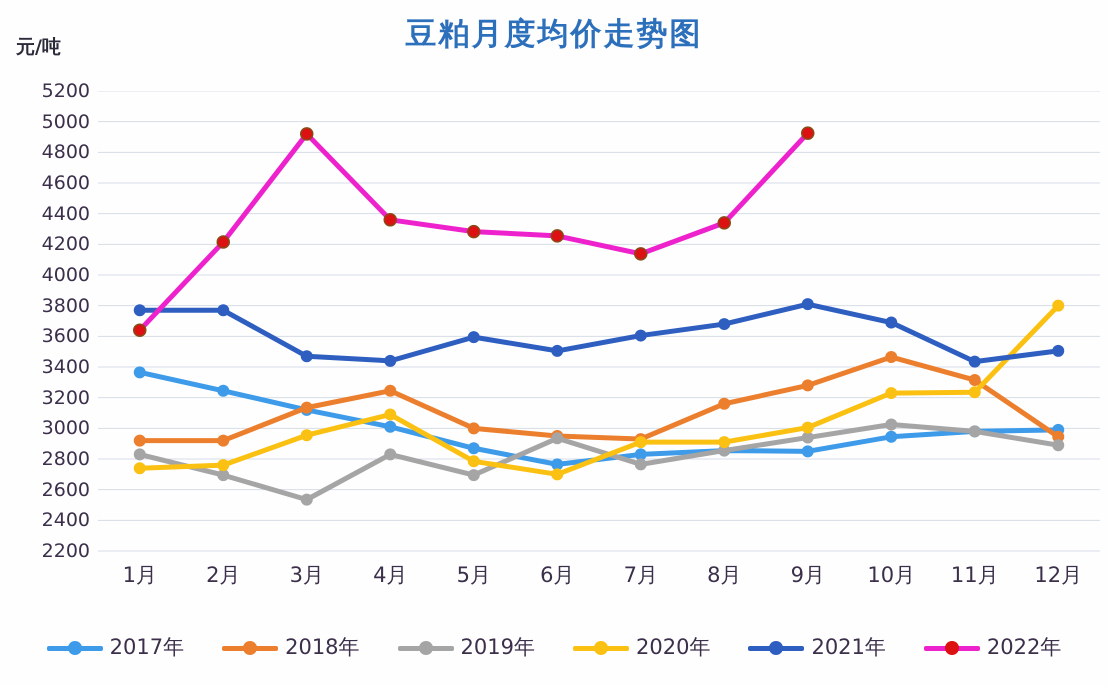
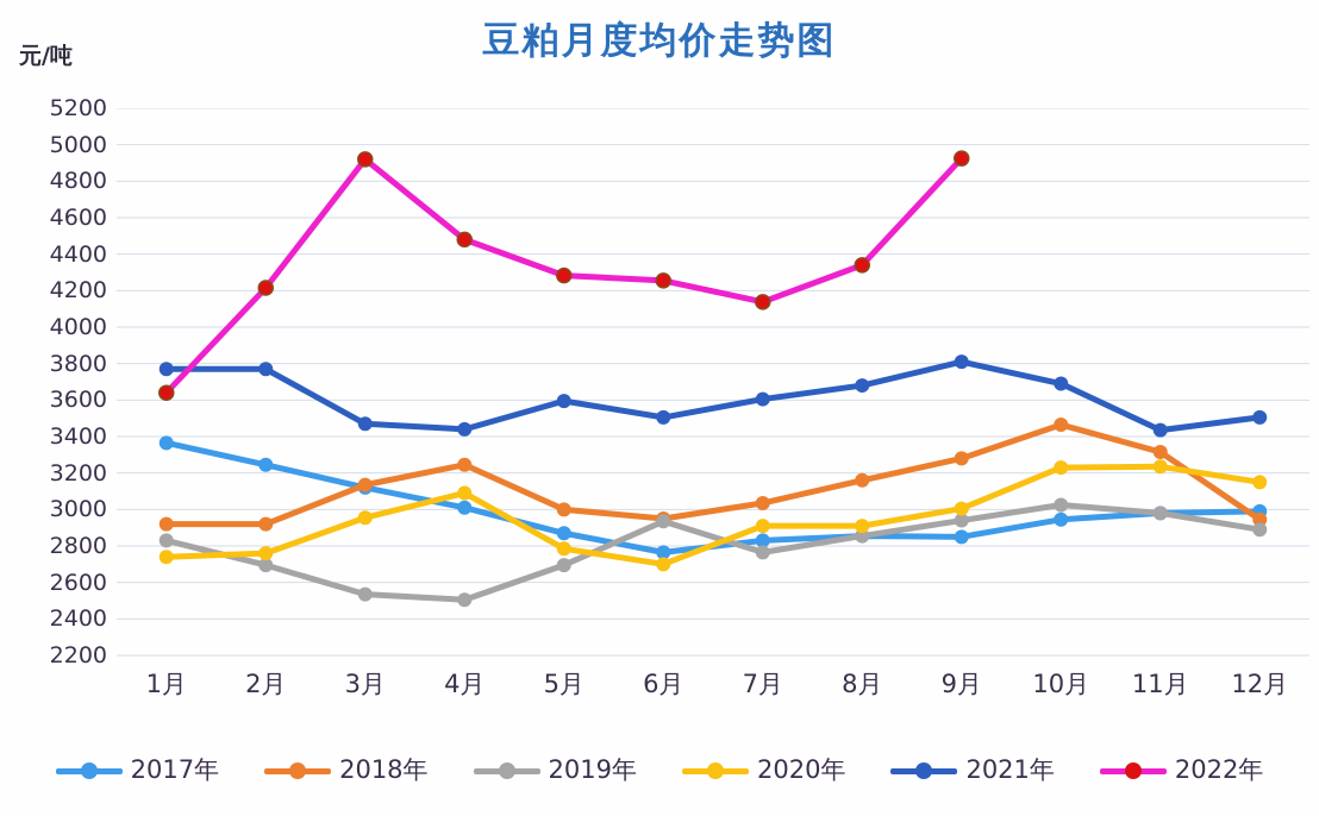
2019年/4月: 2830 -> 2500
2022年/4月: 4360 -> 4480
2018年/7月: 2930 -> 3040
2020年/12月: 3800 -> 3150
